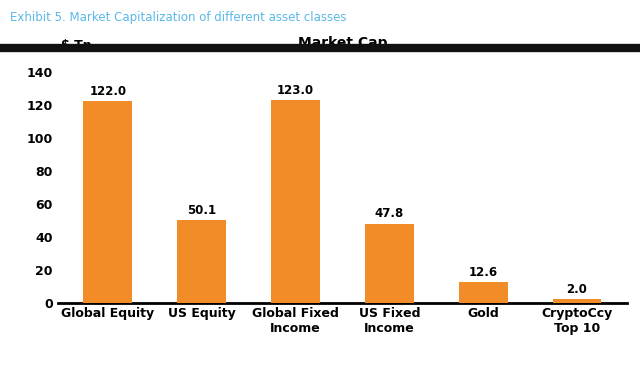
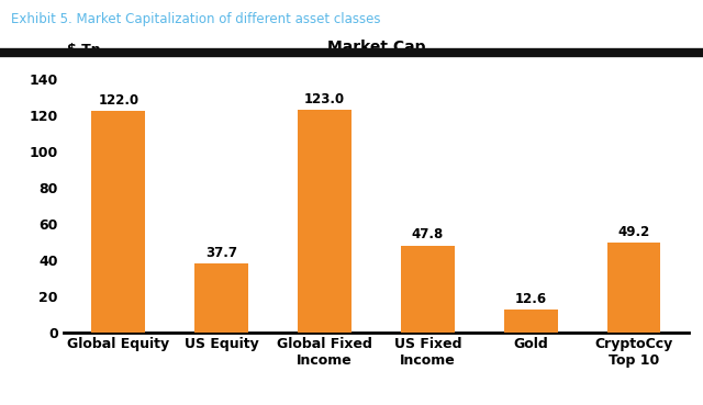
US Equity: 50.1 -> 37.7
CryptoCcy Top 10: 2.0 -> 49.2
